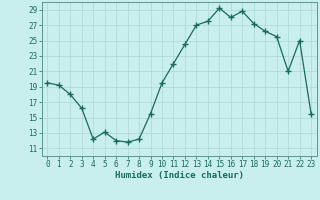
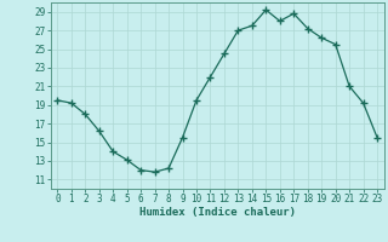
4: 12.2 -> 14.0
22: 25.0 -> 19.2
